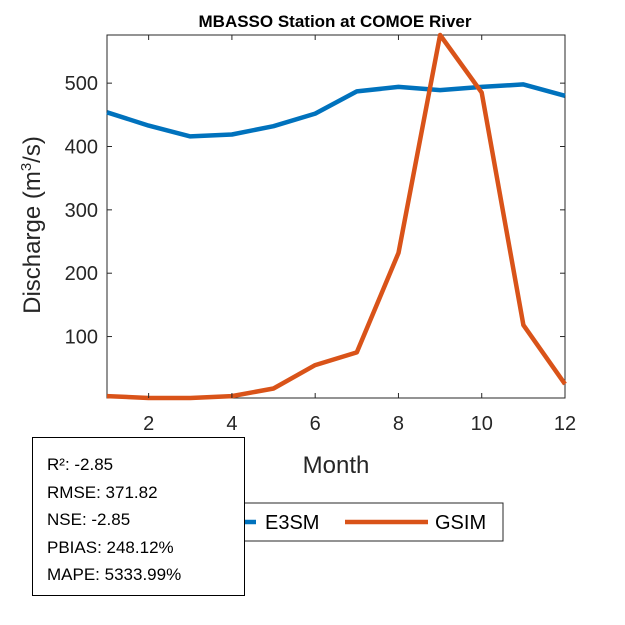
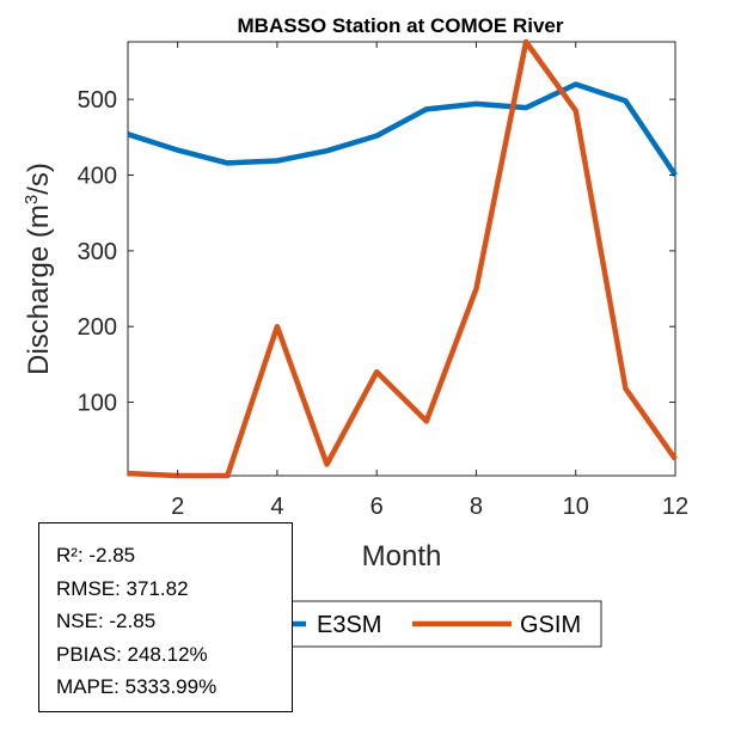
GSIM/4: 10 -> 200
GSIM/6: 60 -> 140
GSIM/8: 230 -> 250
E3SM/10: 490 -> 520
E3SM/12: 480 -> 400
